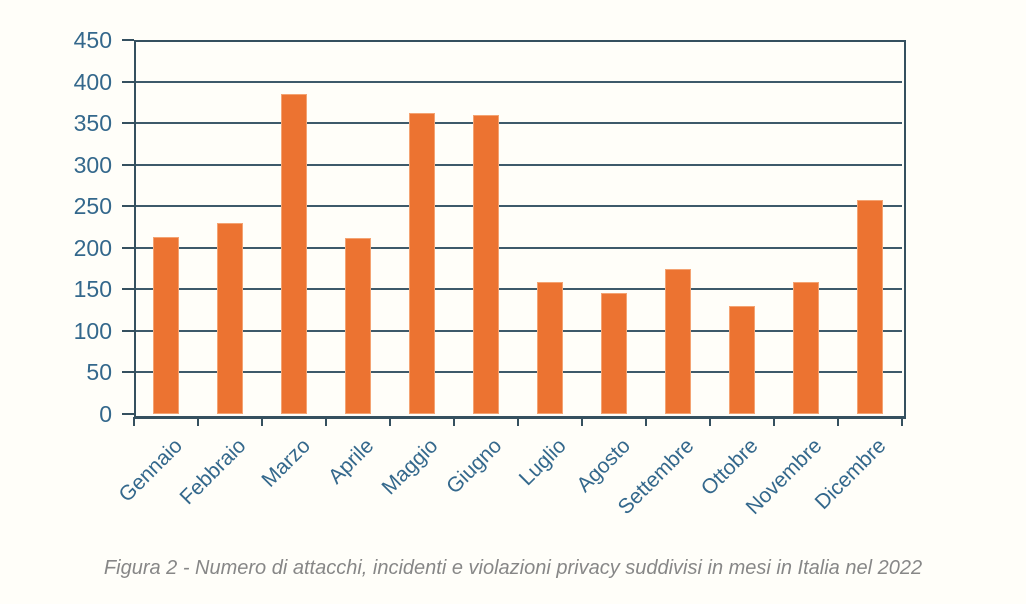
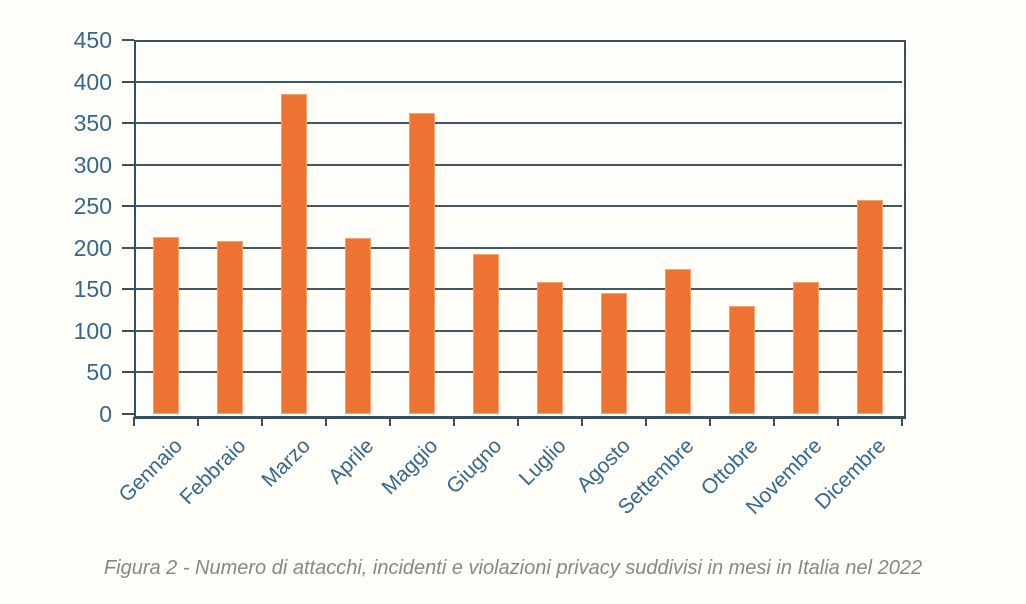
Febbraio: 230 -> 210
Giugno: 360 -> 190
